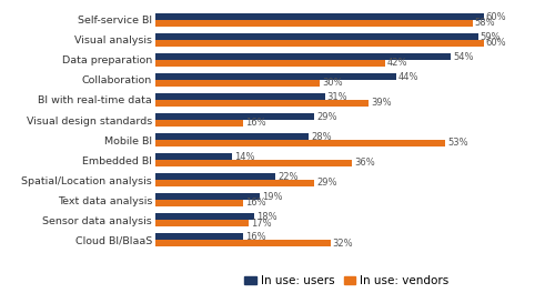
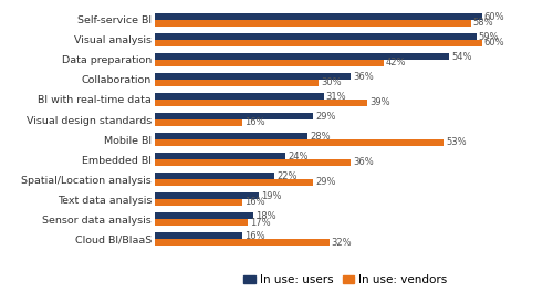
In use: users/Collaboration: 44% -> 36%
In use: users/Embedded BI: 14% -> 24%
